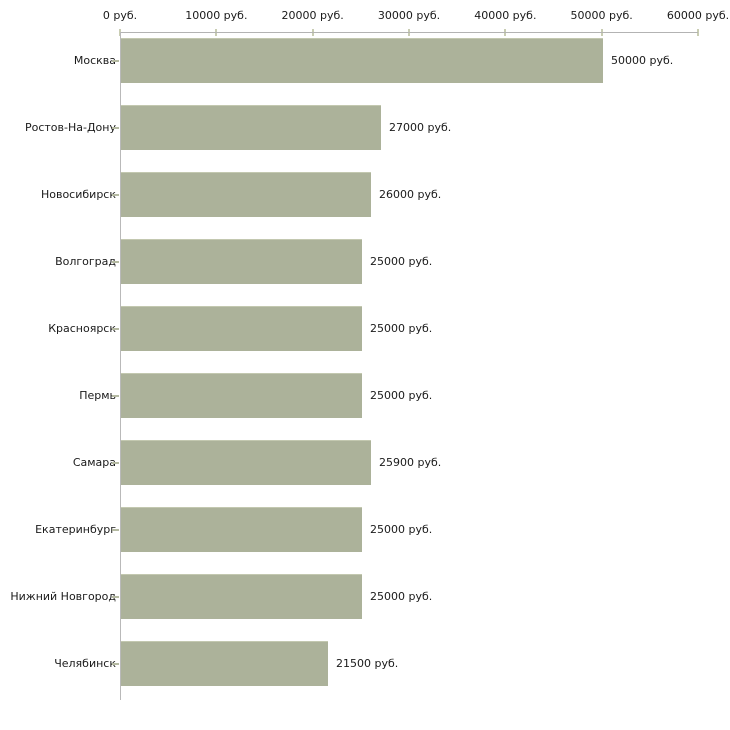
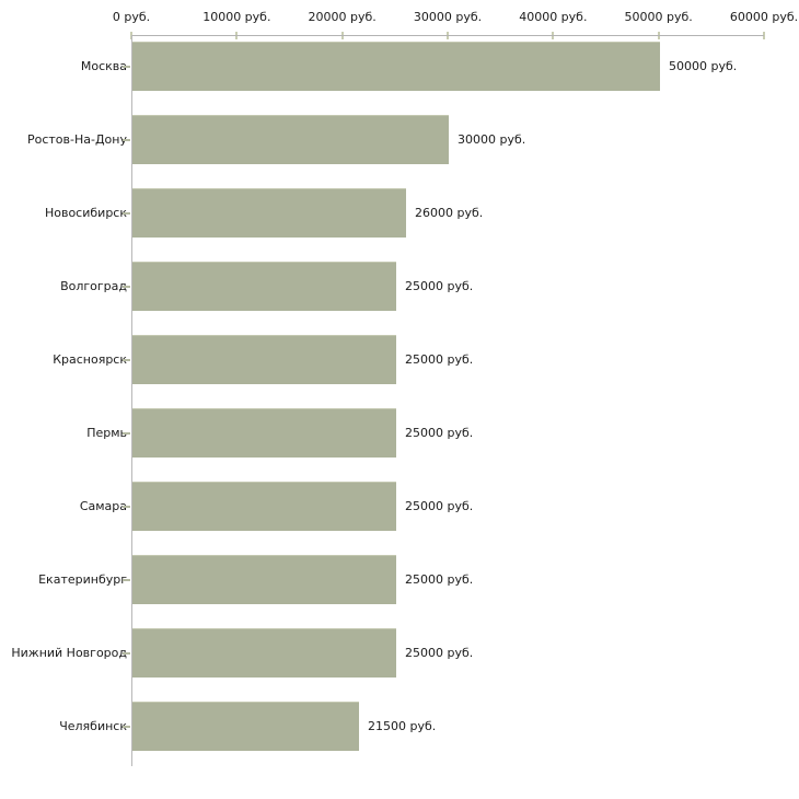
Ростов-На-Дону: 27000 -> 30000
Самара: 25900 -> 25000
